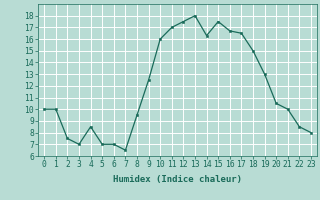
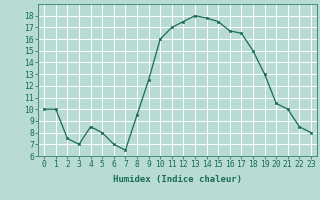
5: 7.0 -> 8.0
14: 16.3 -> 17.8
